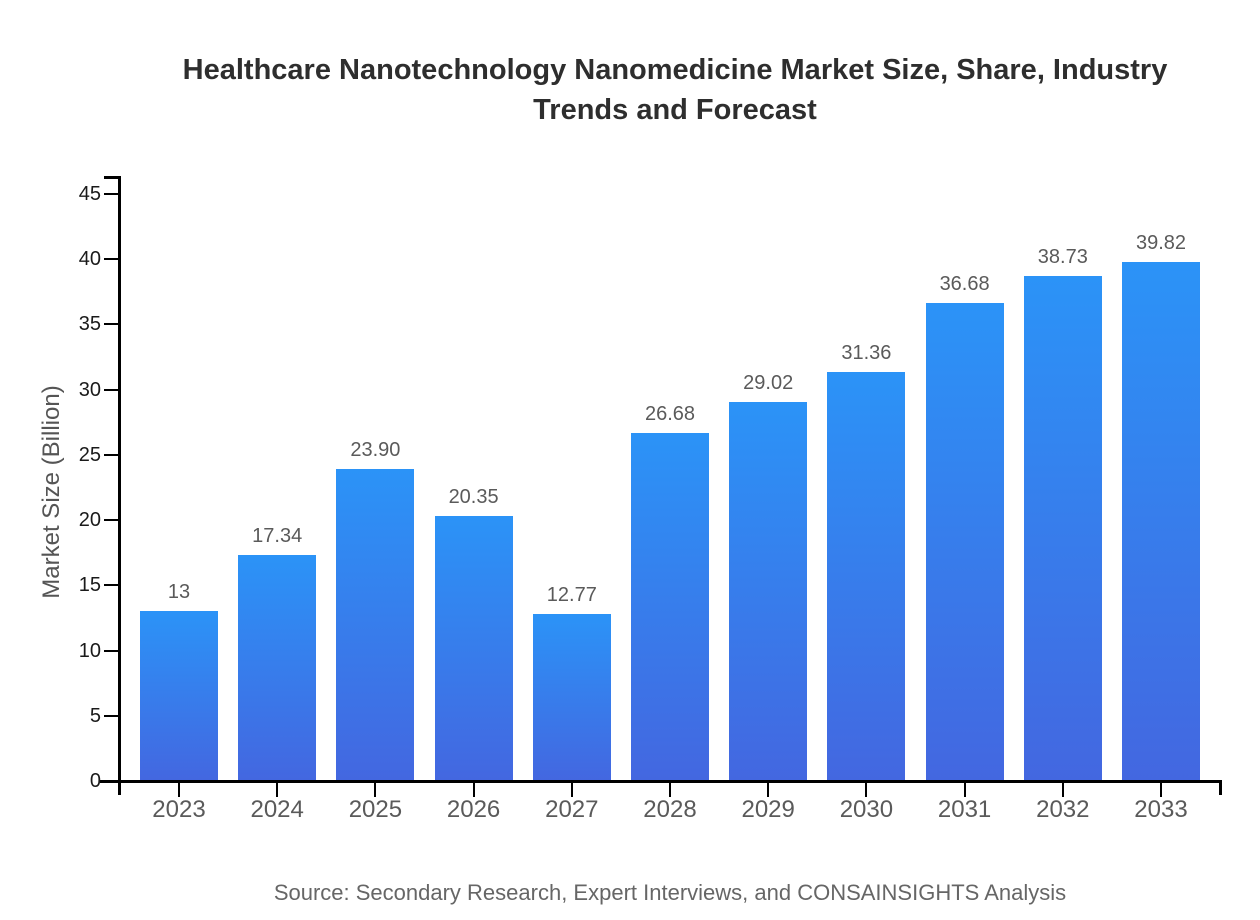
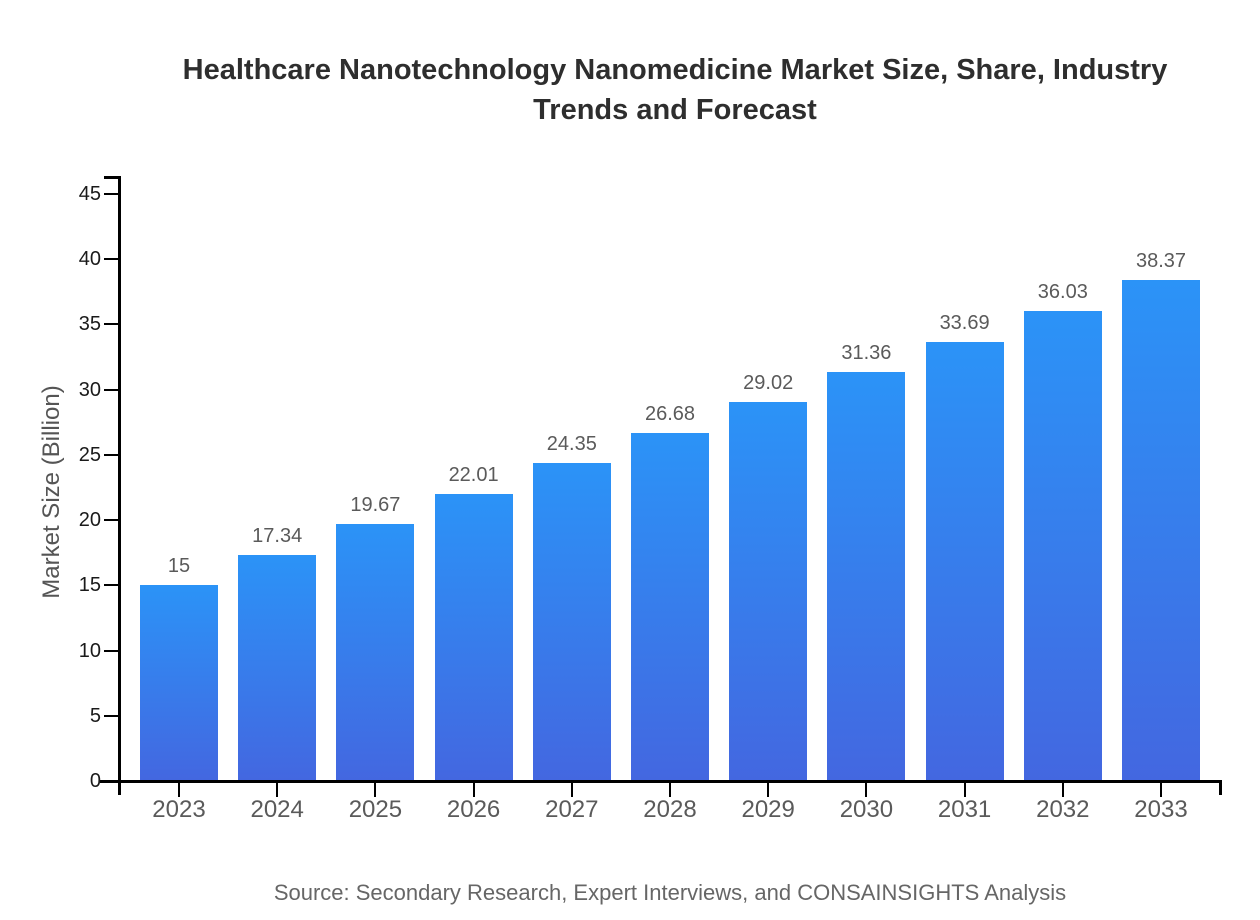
2023: 13 -> 15
2025: 23.90 -> 19.67
2026: 20.35 -> 22.01
2027: 12.77 -> 24.35
2031: 36.68 -> 33.69
2032: 38.73 -> 36.03
2033: 39.82 -> 38.37
